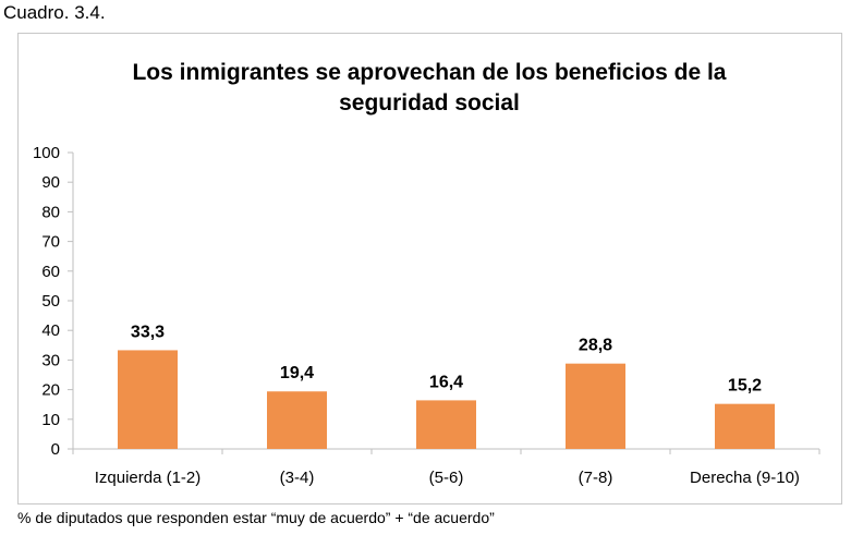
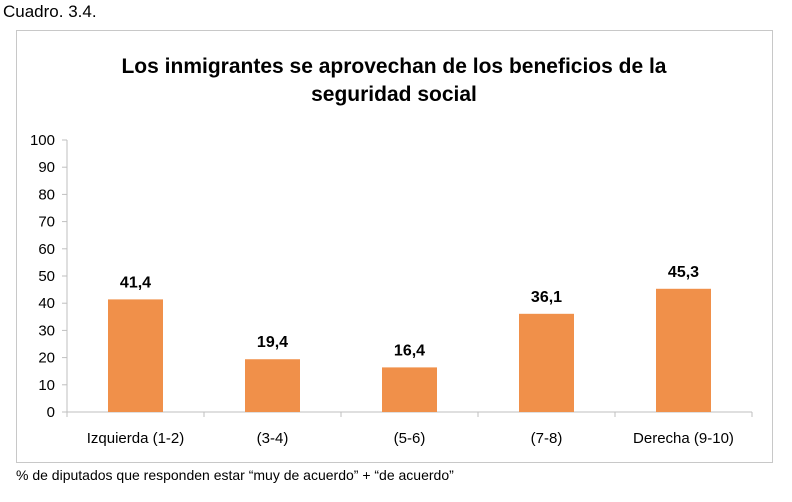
Izquierda (1-2): 33,3 -> 41,4
(7-8): 28,8 -> 36,1
Derecha (9-10): 15,2 -> 45,3
